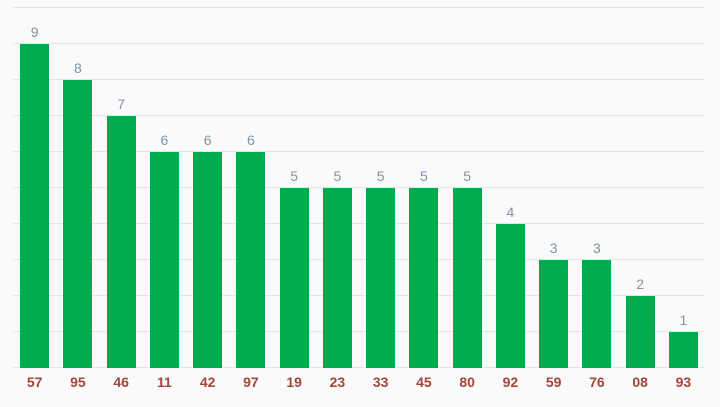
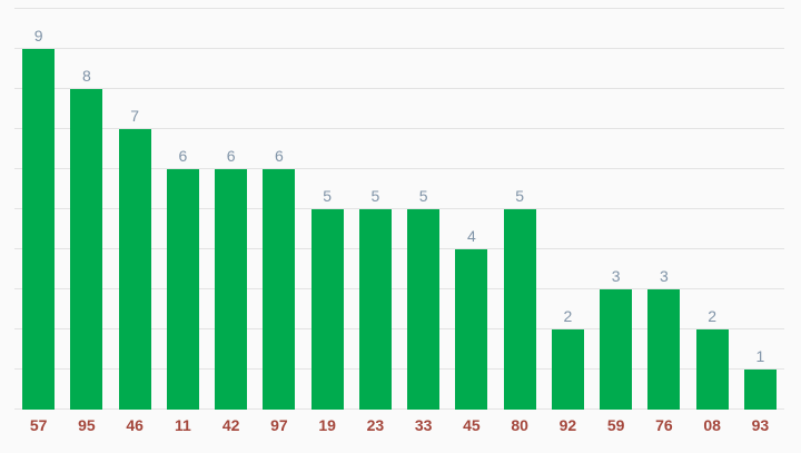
45: 5 -> 4
92: 4 -> 2
